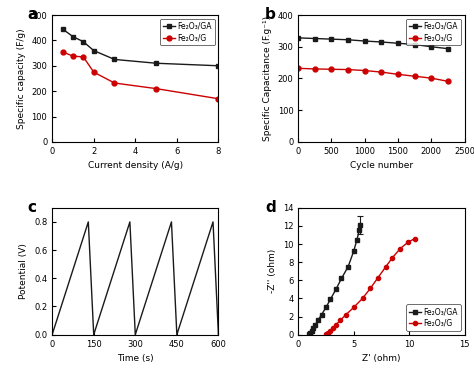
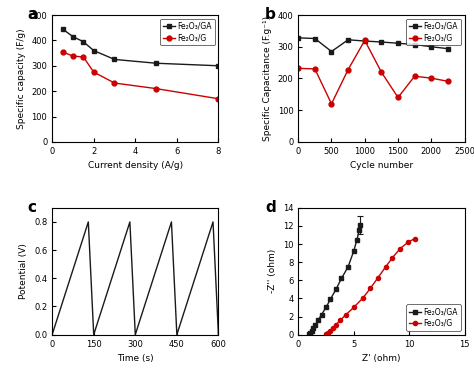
Fe₂O₃/GA/500: 324 -> 285
Fe₂O₃/G/500: 229 -> 120
Fe₂O₃/G/1000: 225 -> 320
Fe₂O₃/G/1500: 213 -> 140
